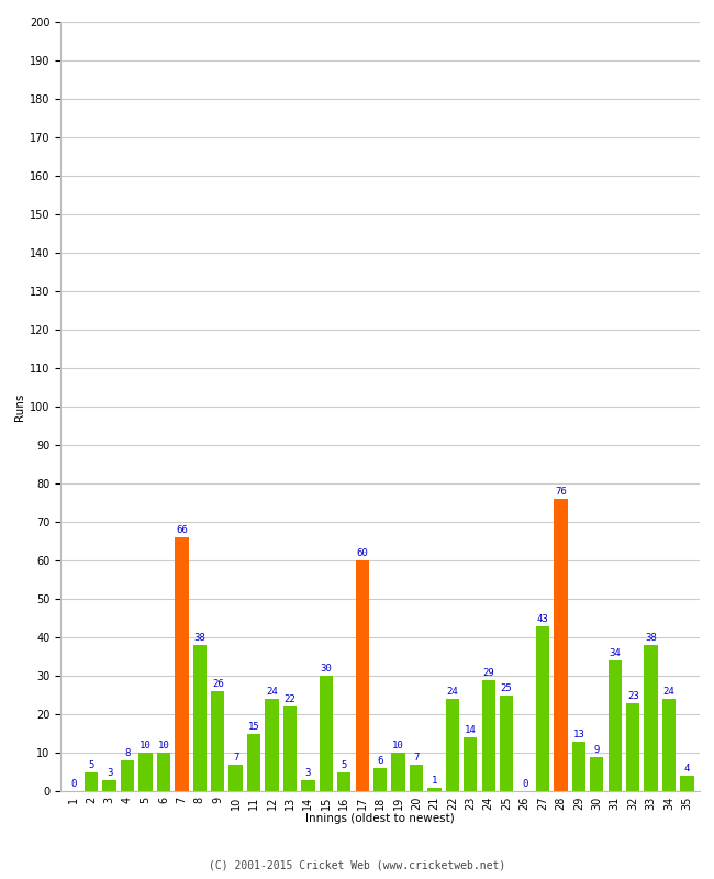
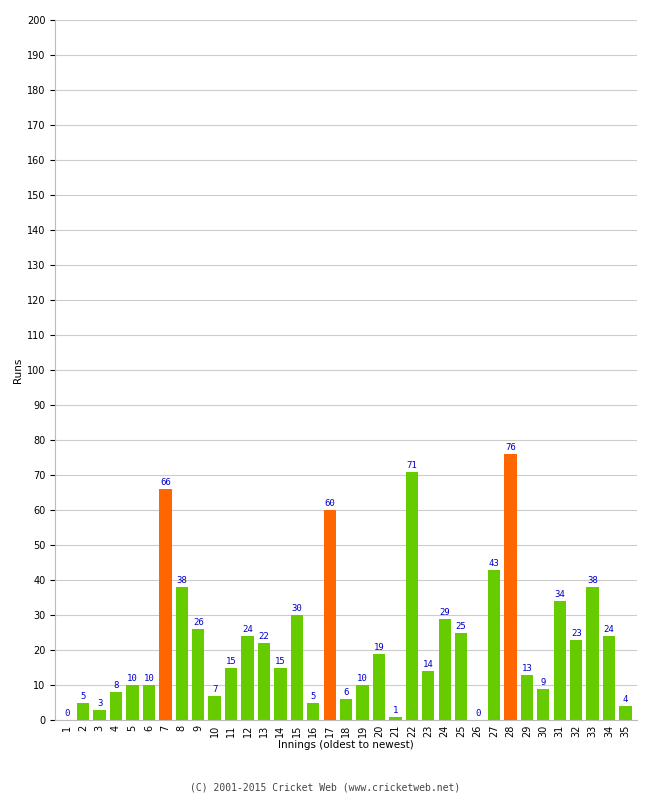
14: 3 -> 15
20: 7 -> 19
22: 24 -> 71
